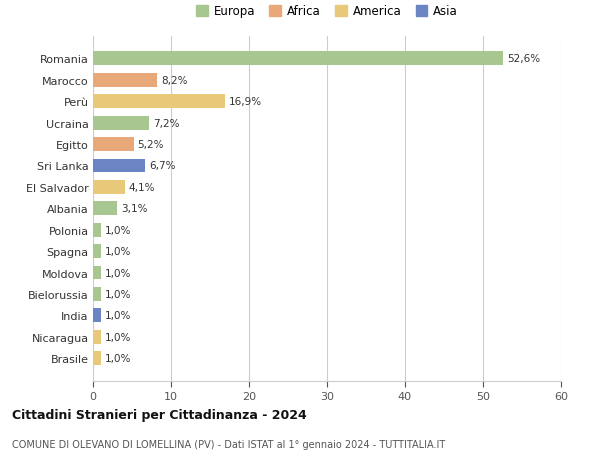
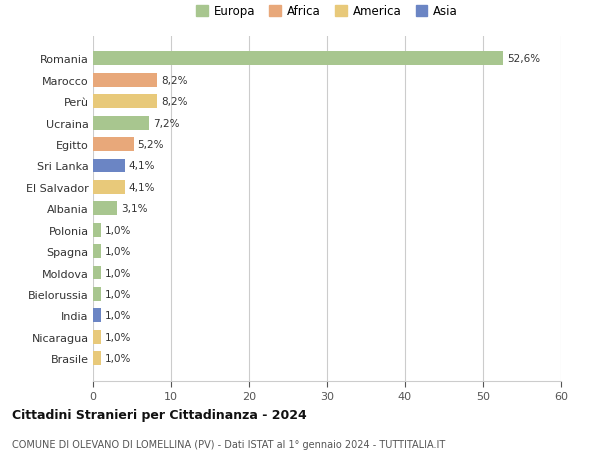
Perù: 16,9% -> 8,2%
Sri Lanka: 6,7% -> 4,1%
